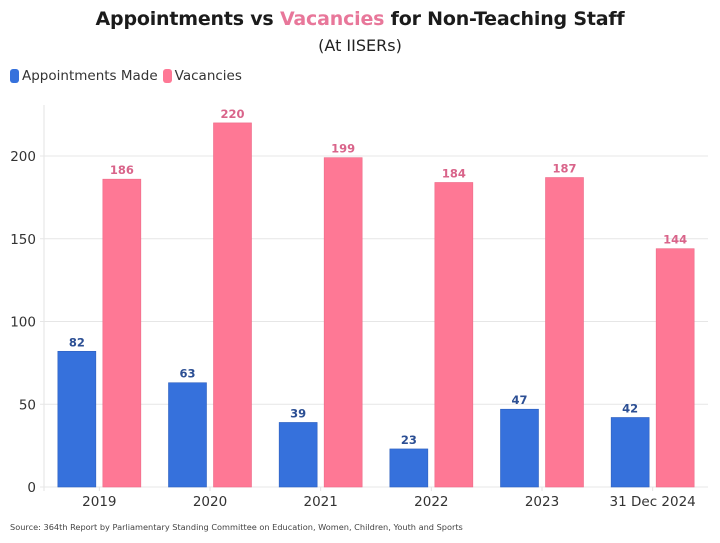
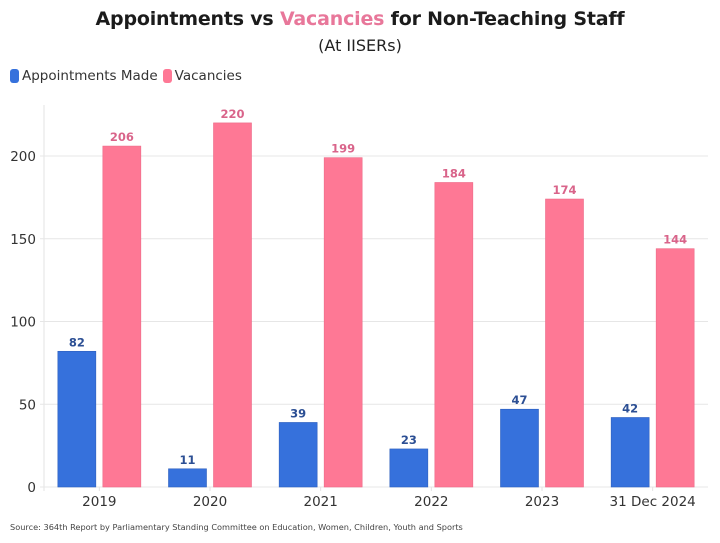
Vacancies/2019: 186 -> 206
Appointments Made/2020: 63 -> 11
Vacancies/2023: 187 -> 174
